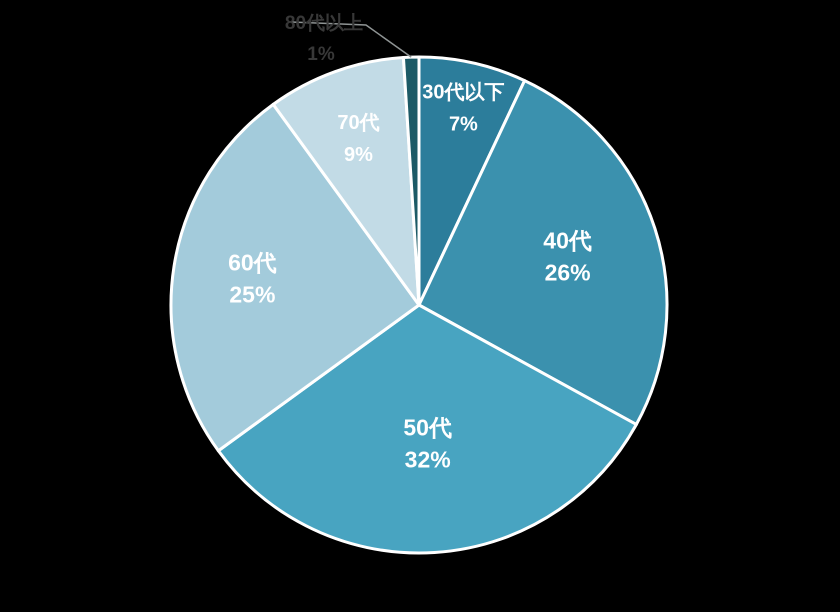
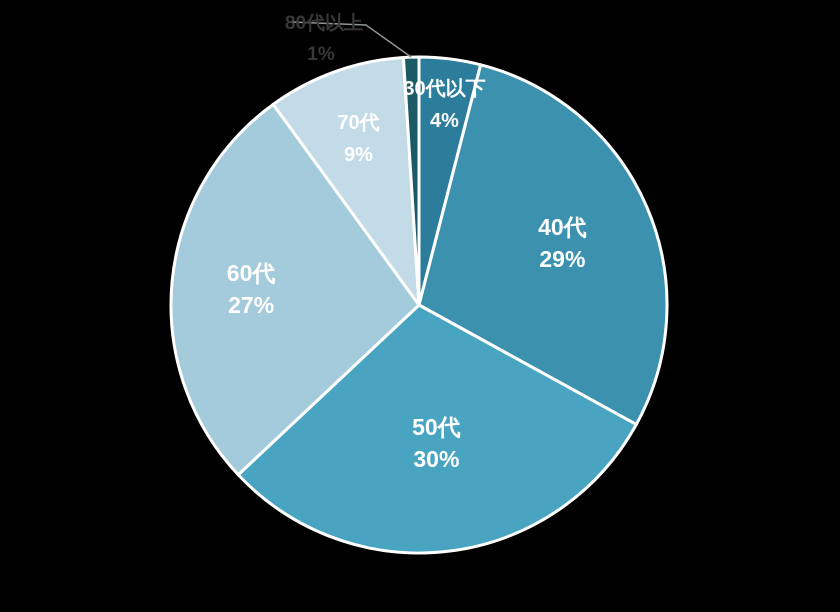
30代以下: 7% -> 4%
40代: 26% -> 29%
50代: 32% -> 30%
60代: 25% -> 27%
